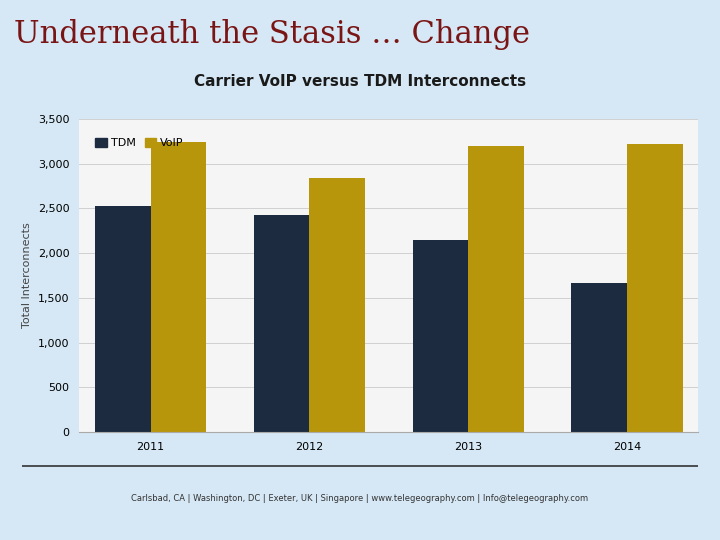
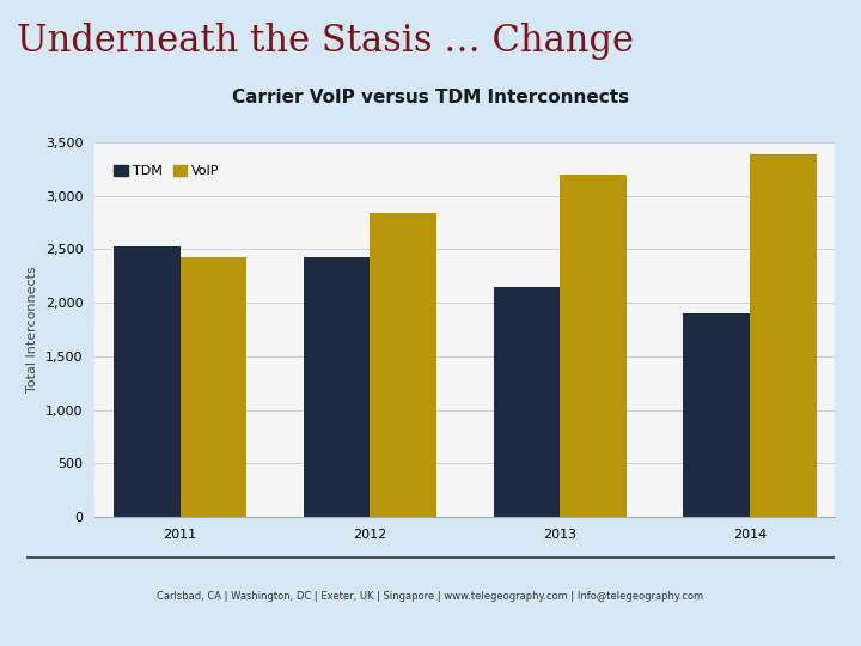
VoIP/2011: 3,240 -> 2,420
TDM/2014: 1,660 -> 1,900
VoIP/2014: 3,220 -> 3,390
